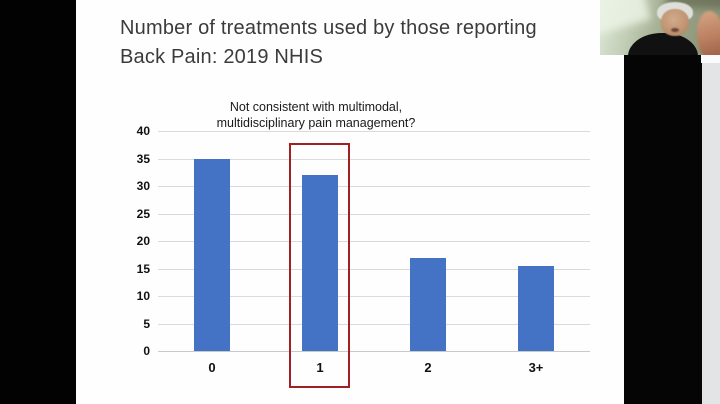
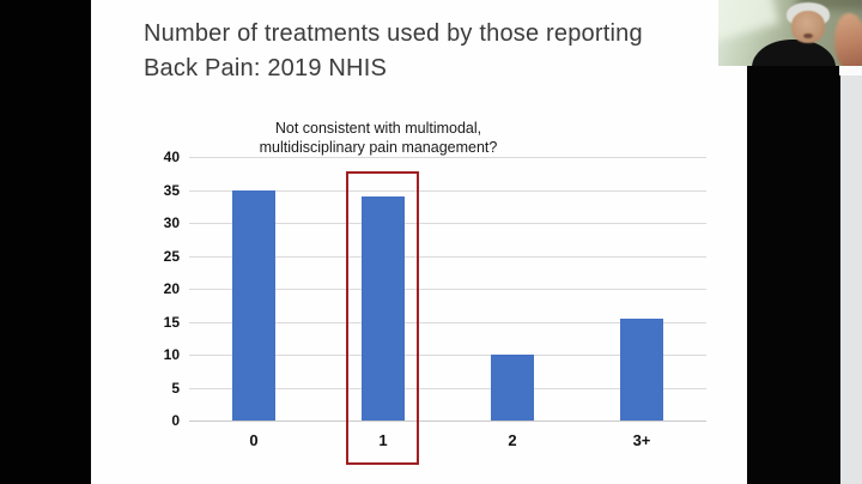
1: 32 -> 34
2: 17 -> 10
